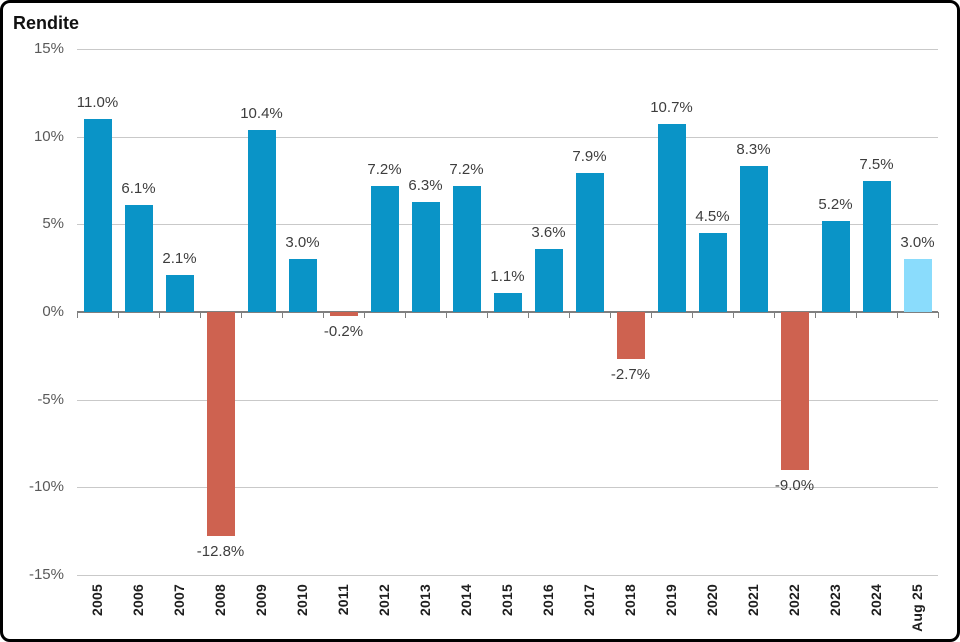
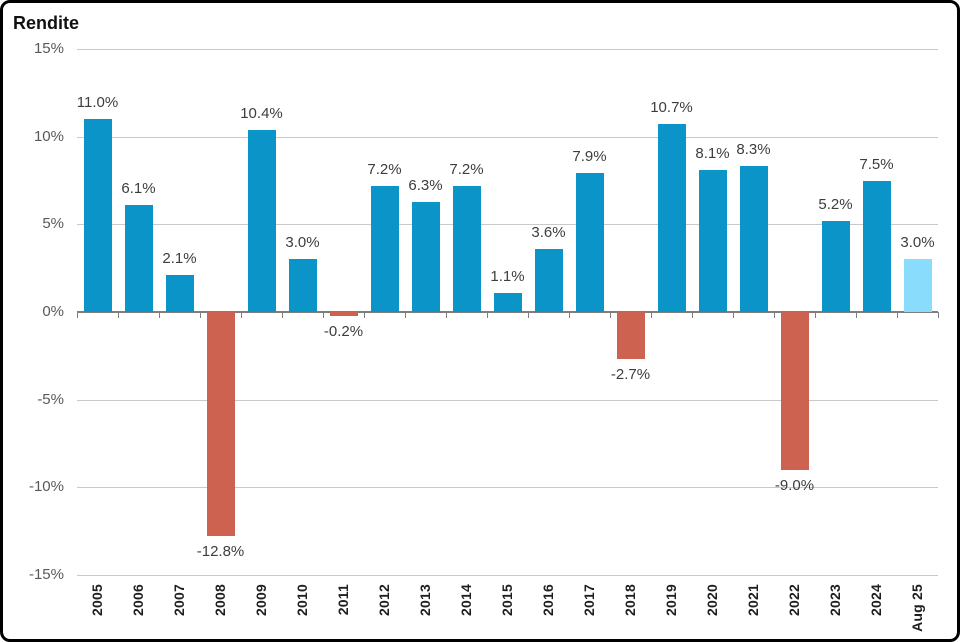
2020: 4.5% -> 8.1%
